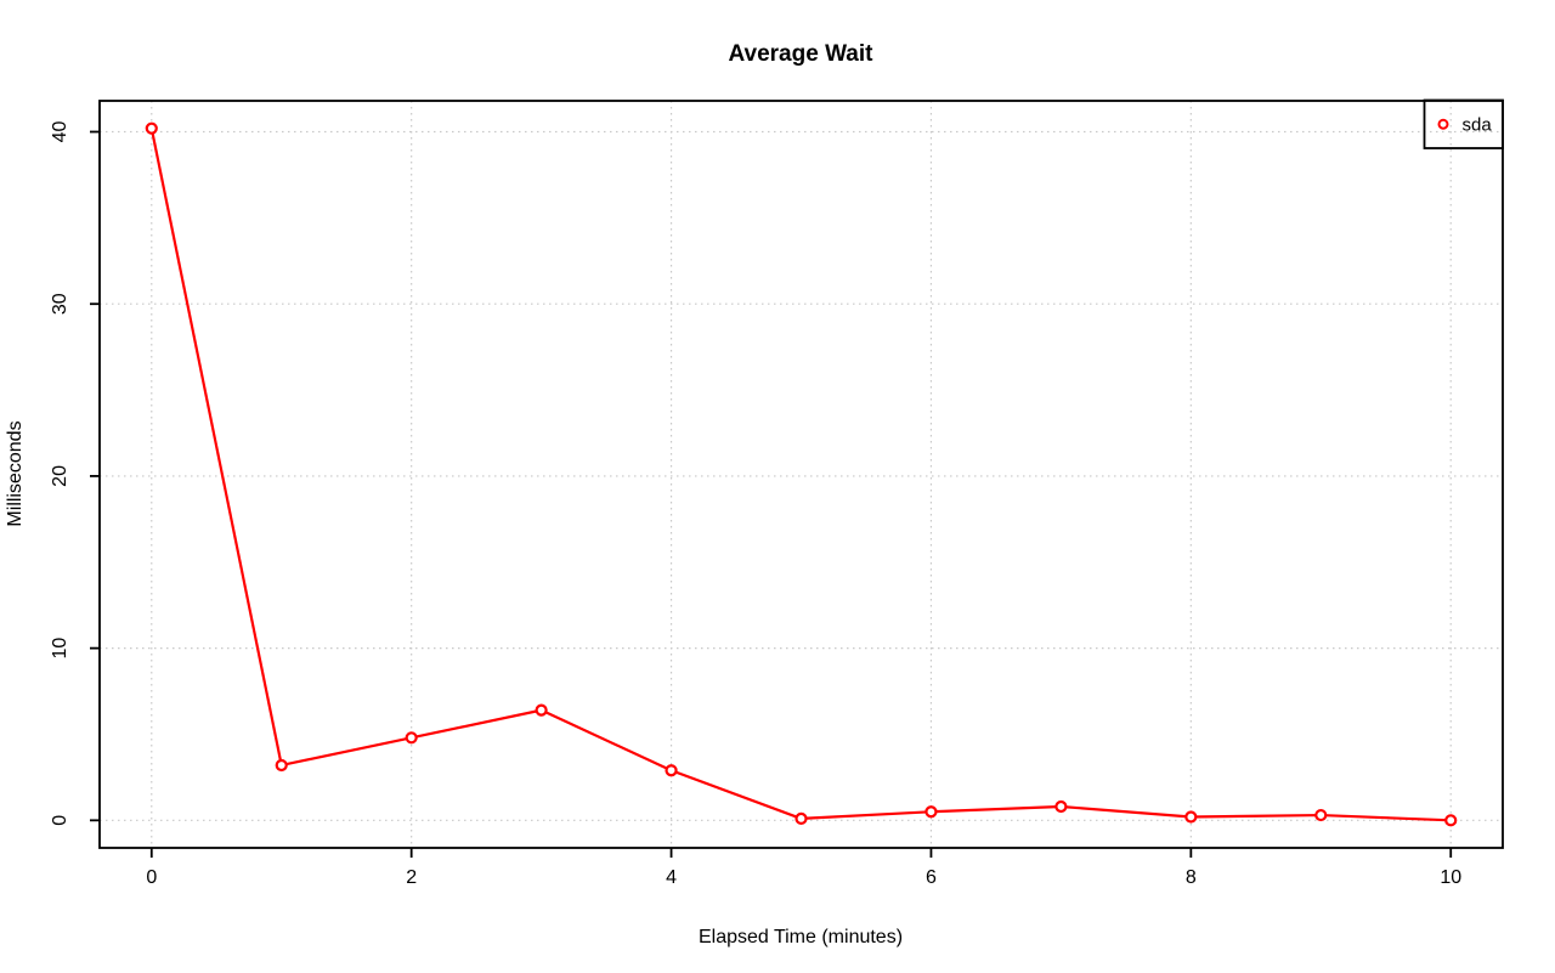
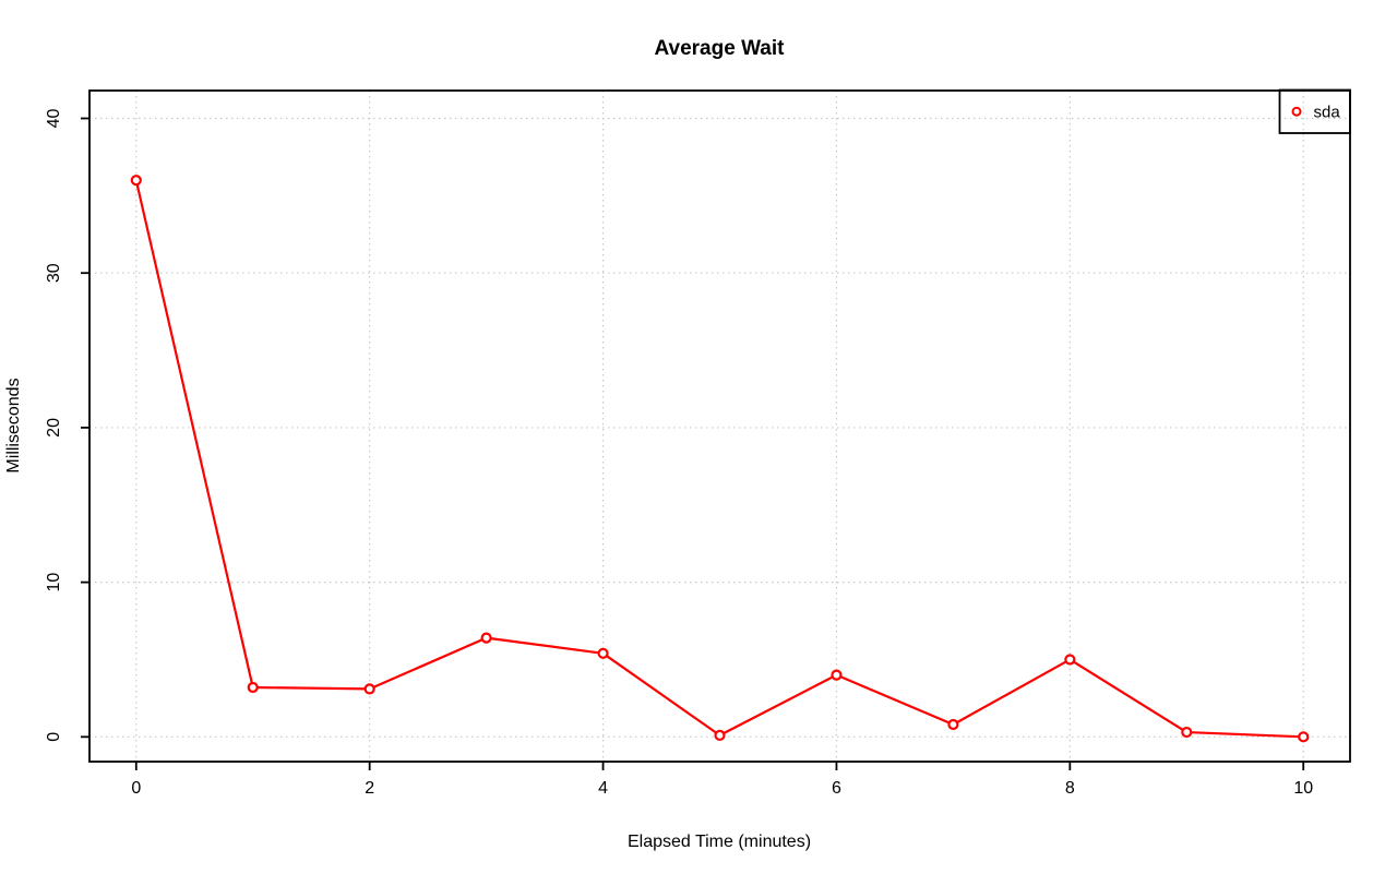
0: 40.2 -> 36.0
2: 4.8 -> 3.1
4: 2.9 -> 5.4
6: 0.5 -> 4.0
8: 0.2 -> 5.0
